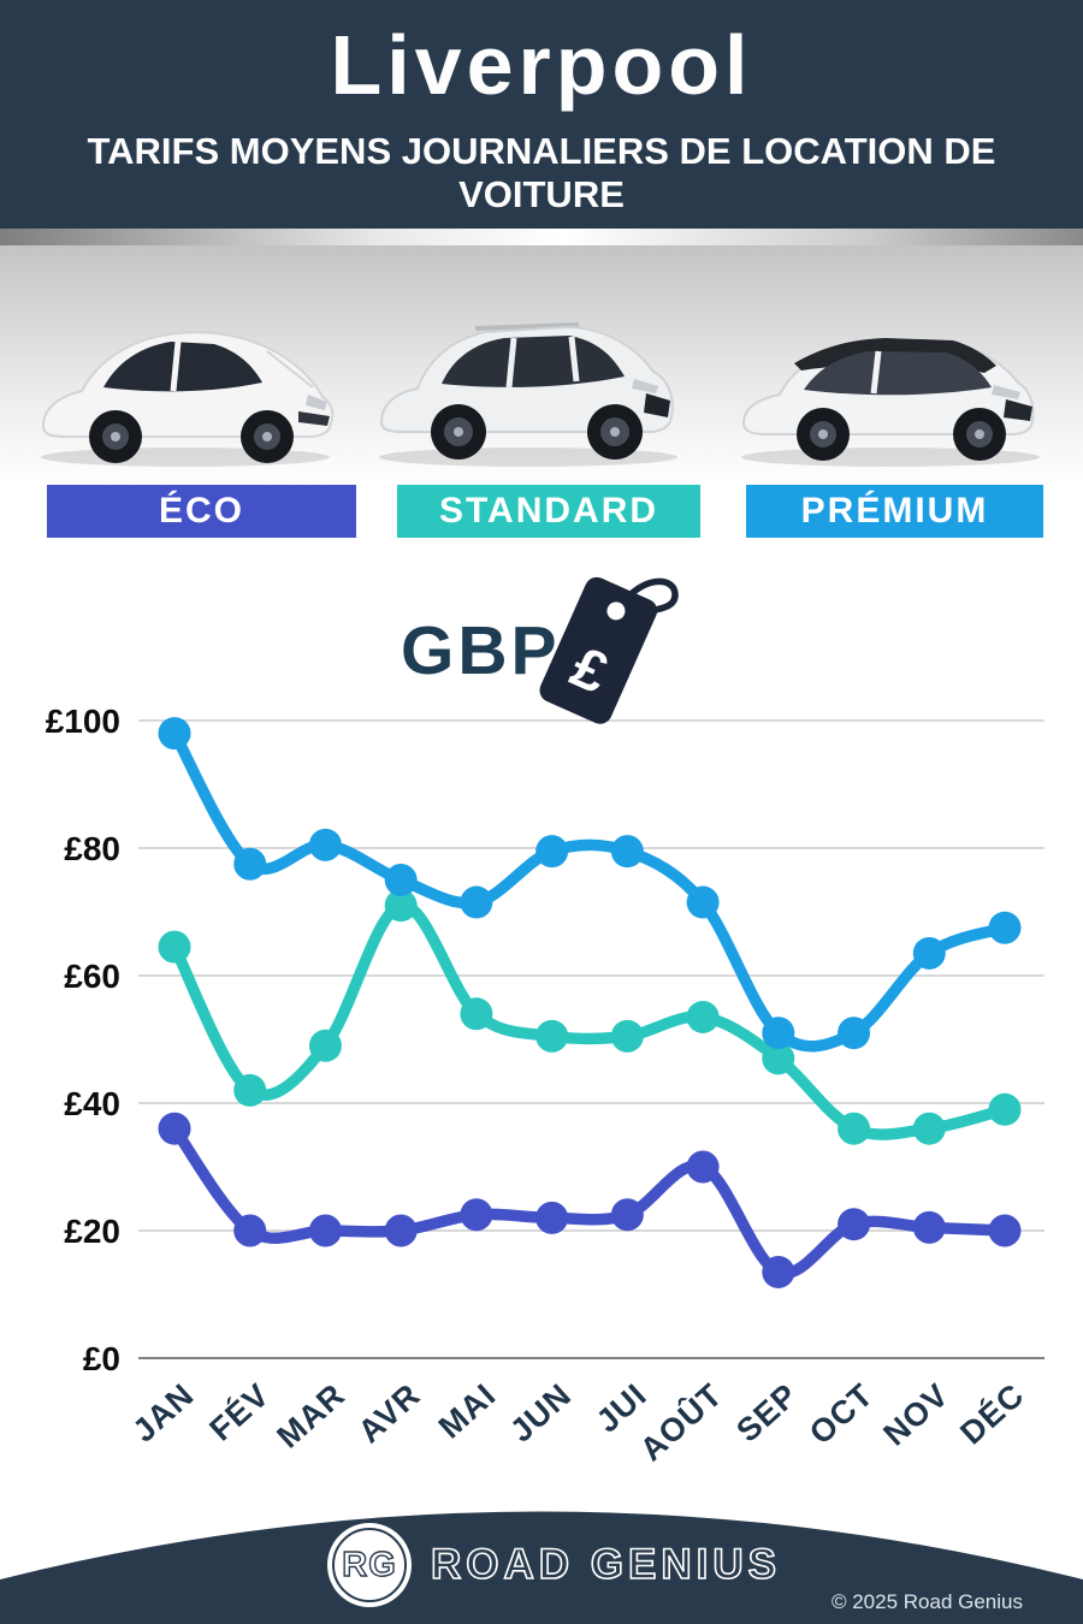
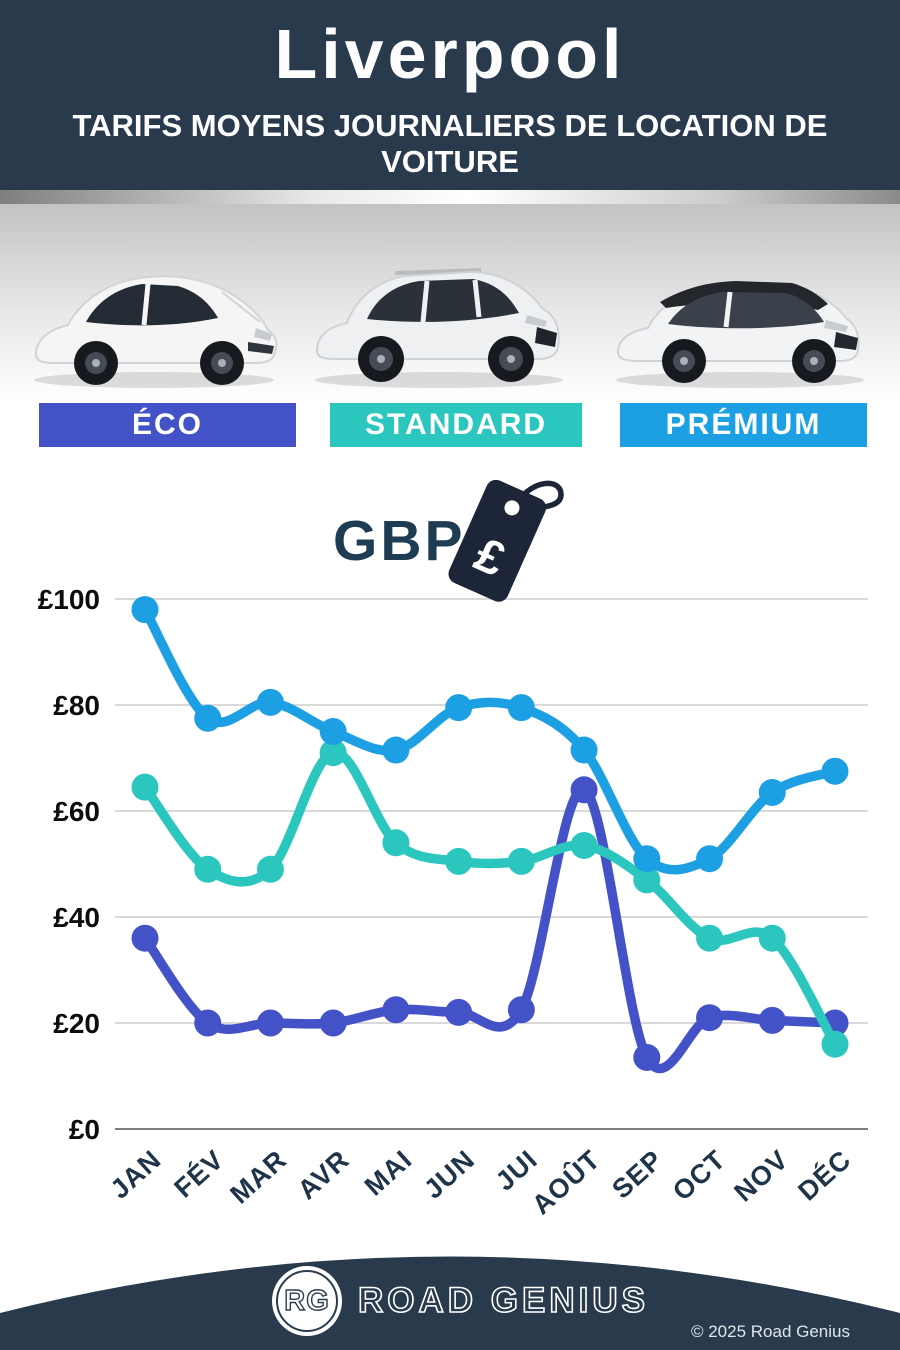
STANDARD/FÉV: £42 -> £49
ÉCO/AOÛT: £30 -> £64
STANDARD/DÉC: £39 -> £16
